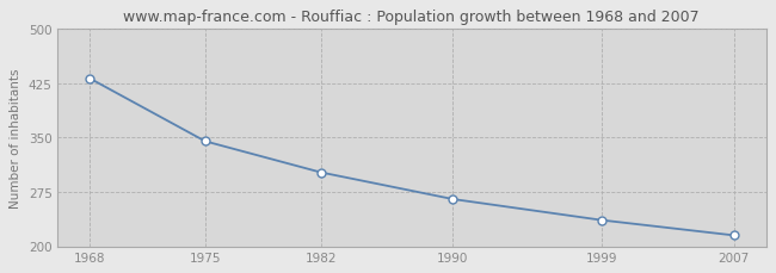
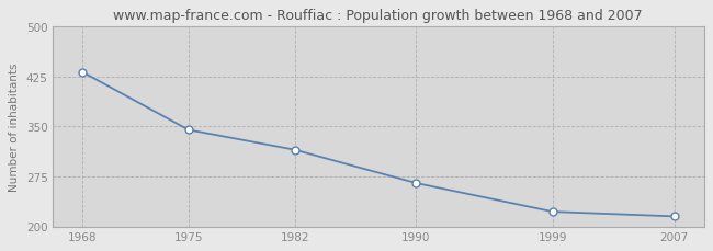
1982: 302 -> 315
1999: 236 -> 222
